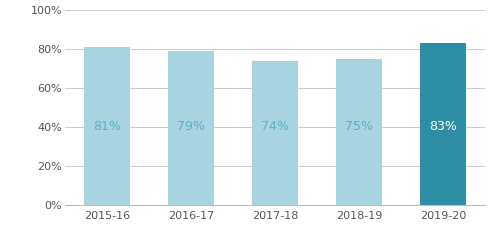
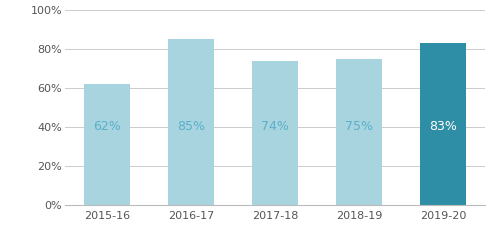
2015-16: 81% -> 62%
2016-17: 79% -> 85%
